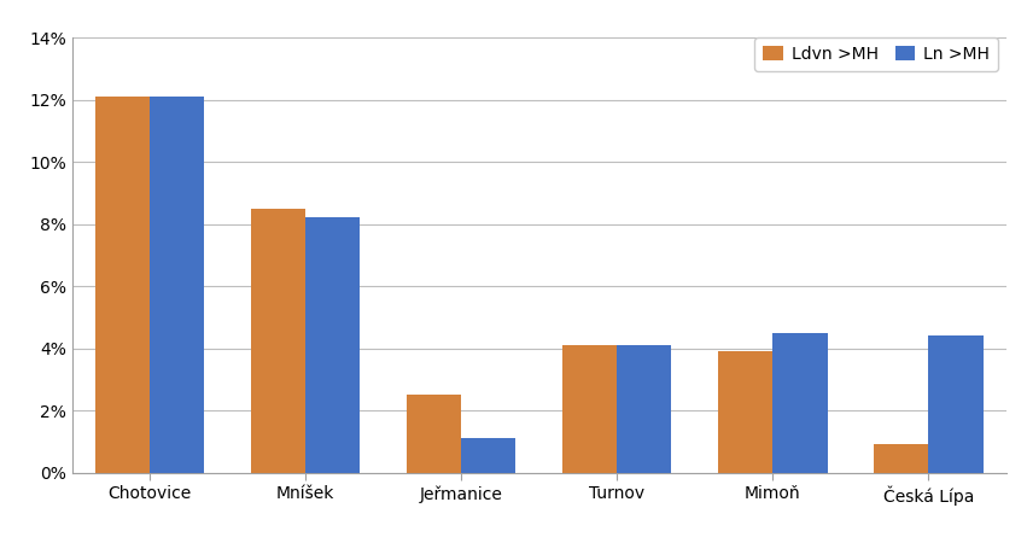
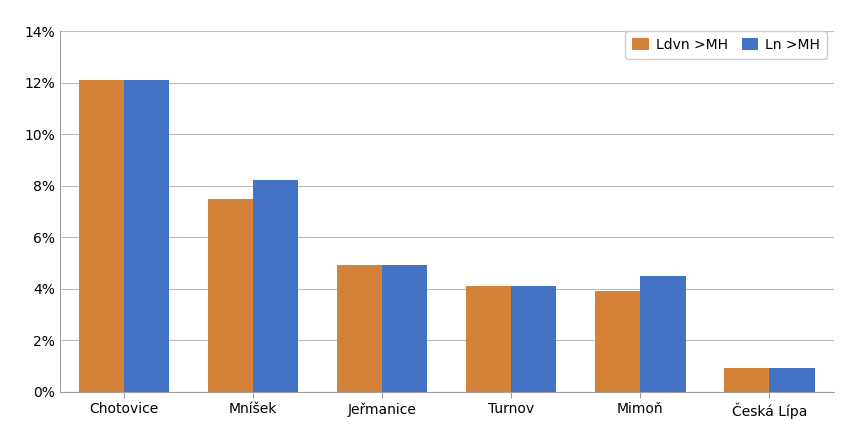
Ldvn >MH/Mníšek: 8.5% -> 7.5%
Ldvn >MH/Jeřmanice: 2.5% -> 4.9%
Ln >MH/Jeřmanice: 1.1% -> 4.9%
Ln >MH/Česká Lípa: 4.4% -> 0.9%
